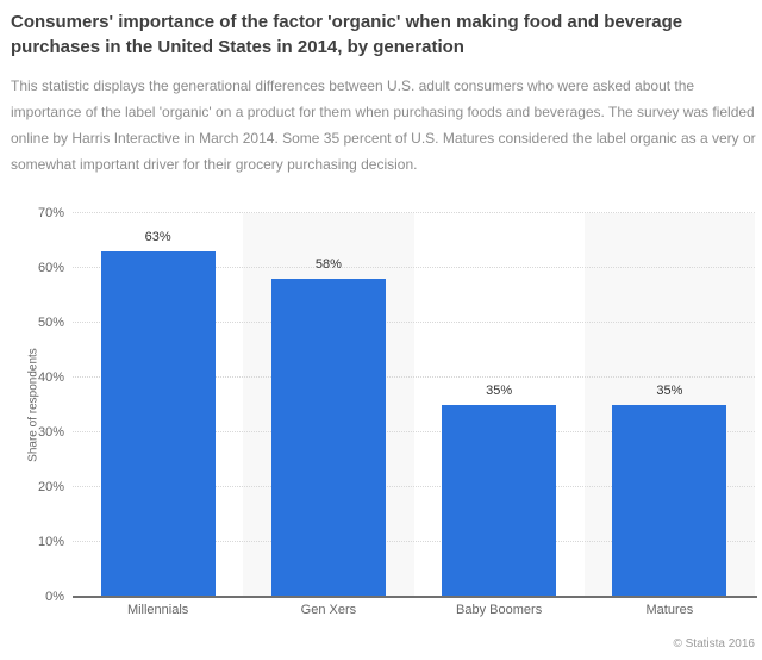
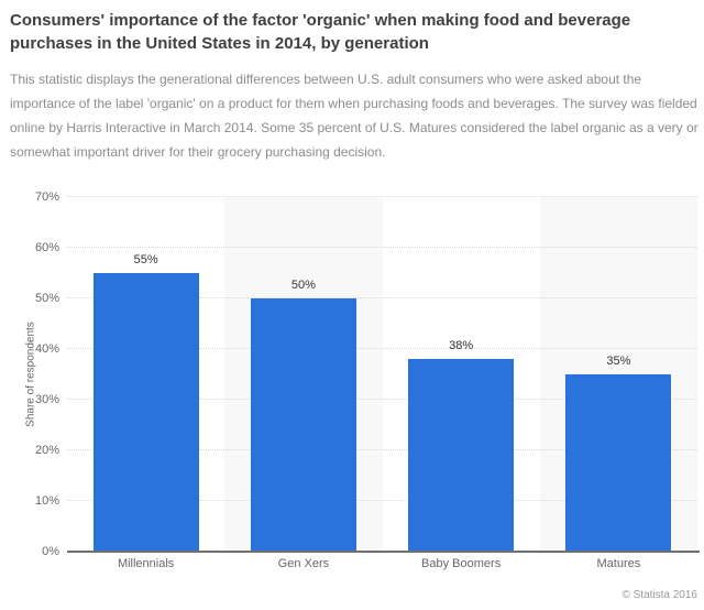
Millennials: 63% -> 55%
Gen Xers: 58% -> 50%
Baby Boomers: 35% -> 38%
